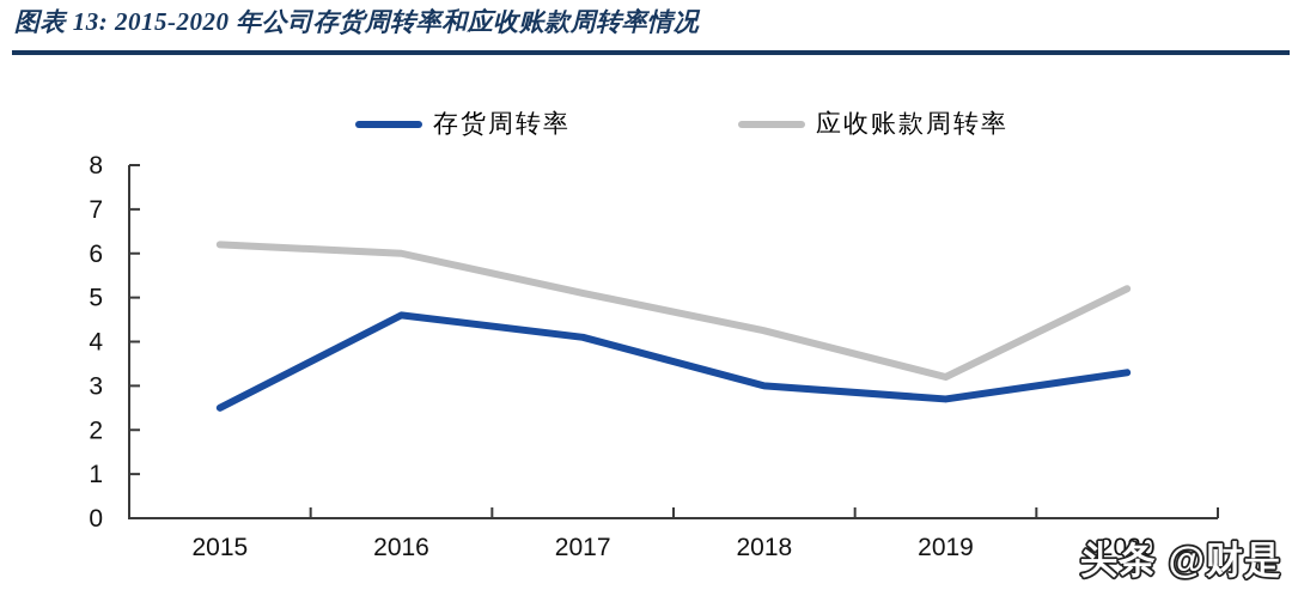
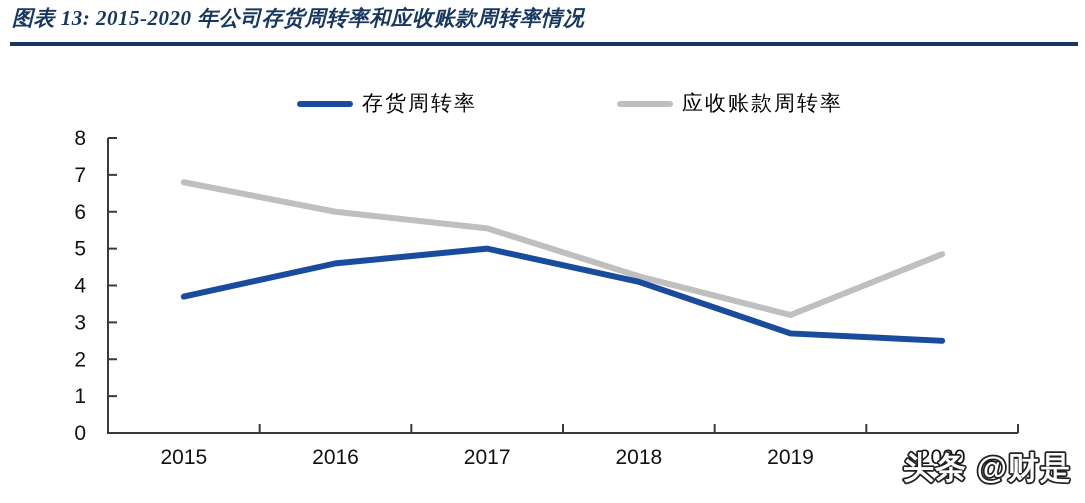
存货周转率/2015: 2.5 -> 3.7
应收账款周转率/2015: 6.2 -> 6.8
存货周转率/2017: 4.1 -> 5.0
应收账款周转率/2017: 5.1 -> 5.5
存货周转率/2018: 3.0 -> 4.1
存货周转率/2020: 3.3 -> 2.5
应收账款周转率/2020: 5.2 -> 4.8
